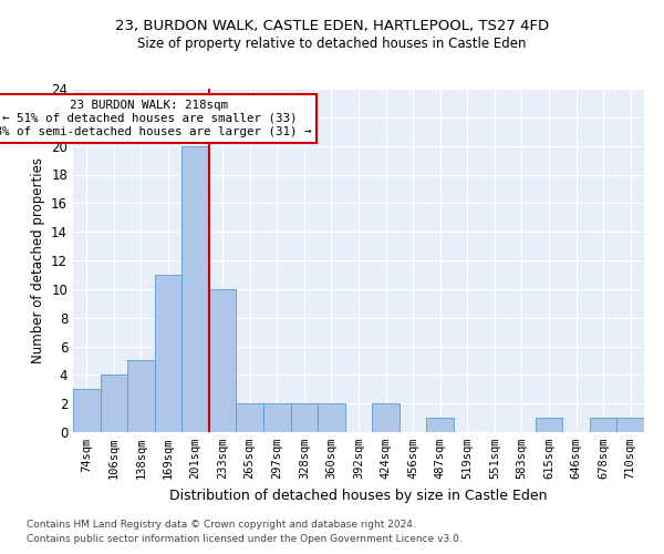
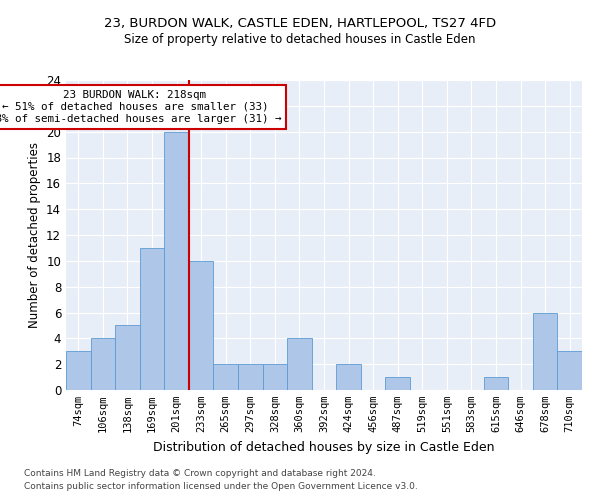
360sqm: 2 -> 4
678sqm: 1 -> 6
710sqm: 1 -> 3
